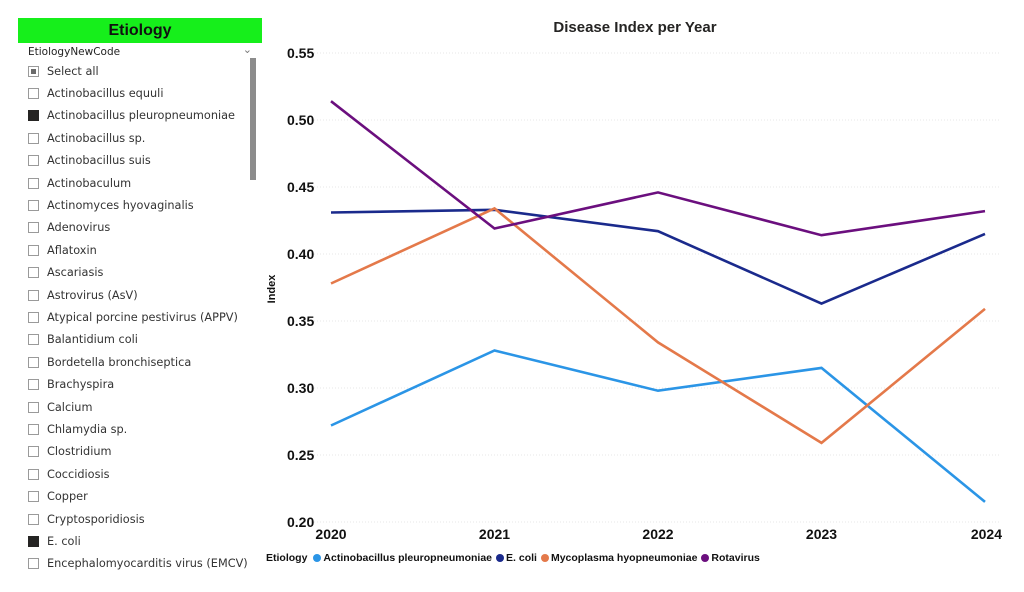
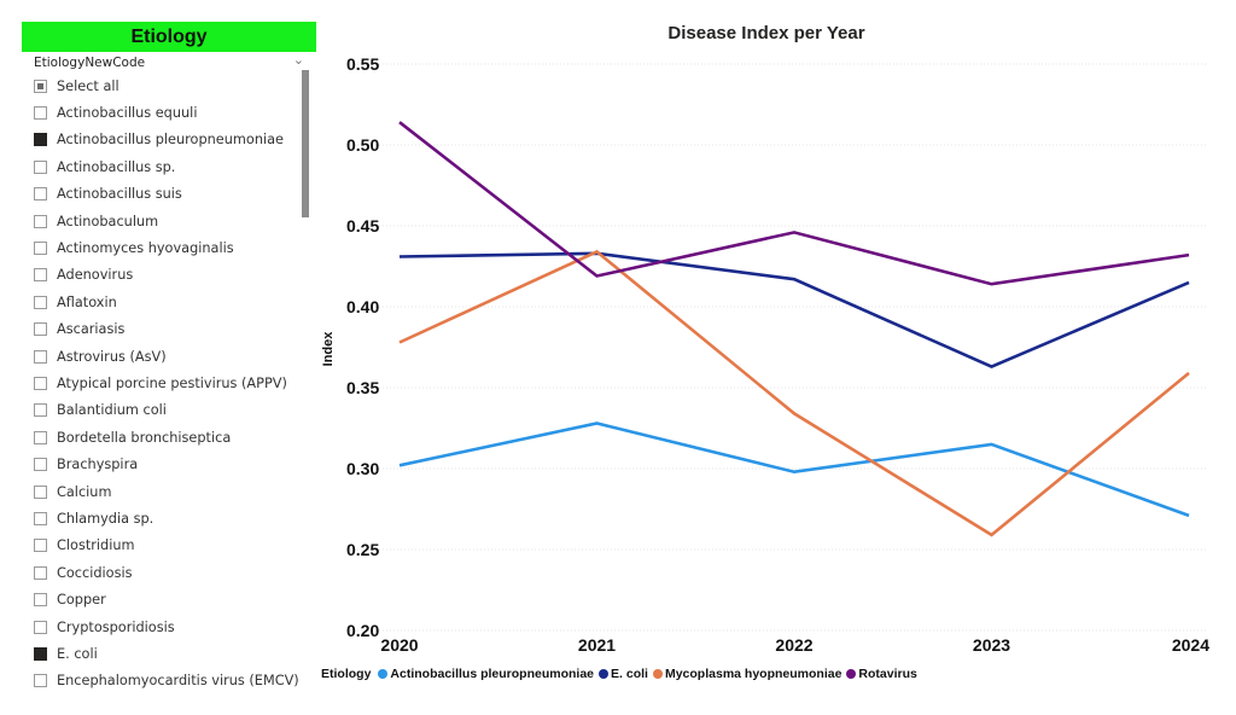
Actinobacillus pleuropneumoniae/2020: 0.272 -> 0.302
Actinobacillus pleuropneumoniae/2024: 0.215 -> 0.271
